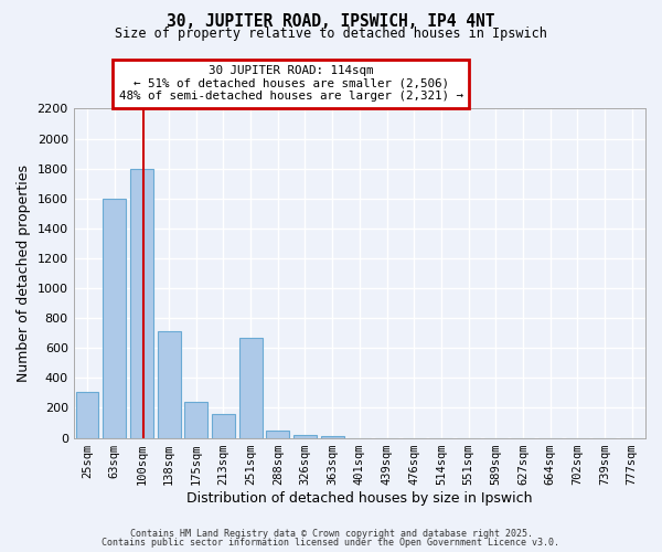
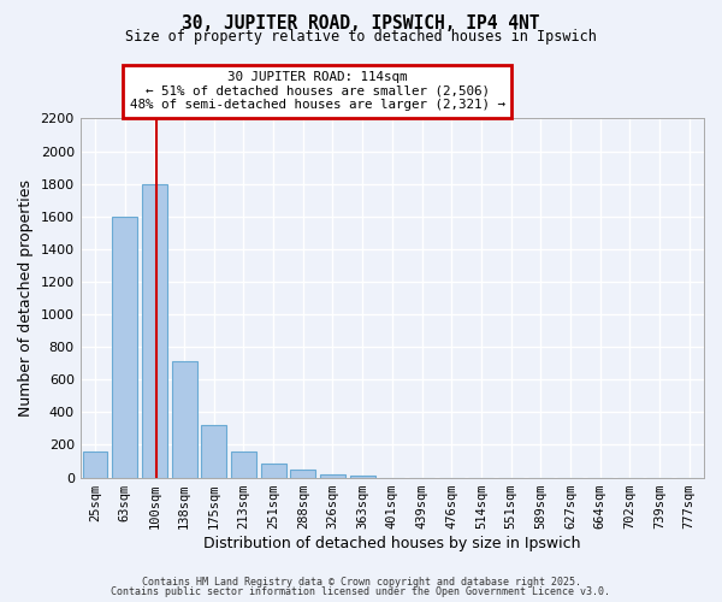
25sqm: 310 -> 160
175sqm: 240 -> 320
251sqm: 670 -> 80
